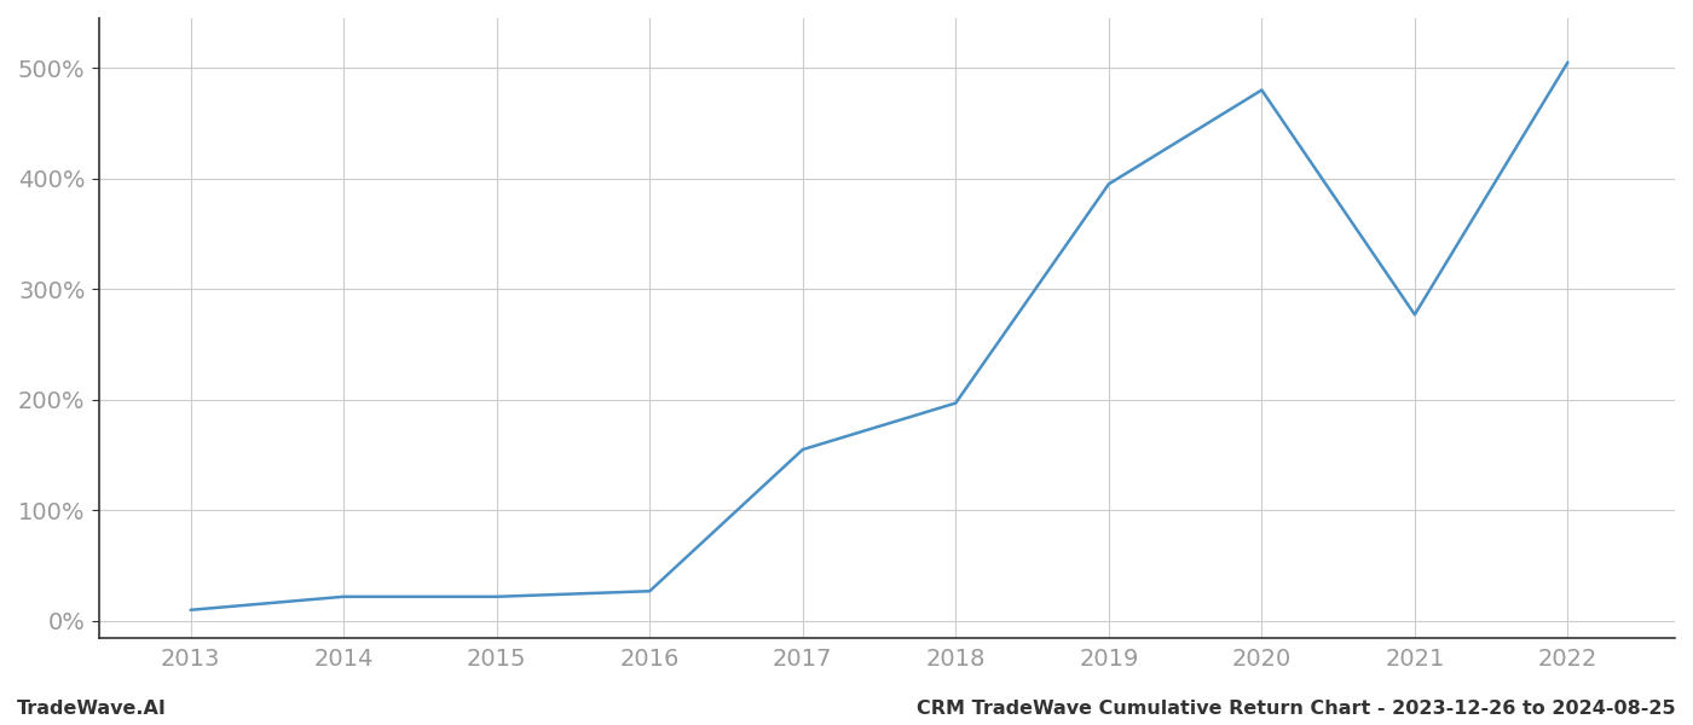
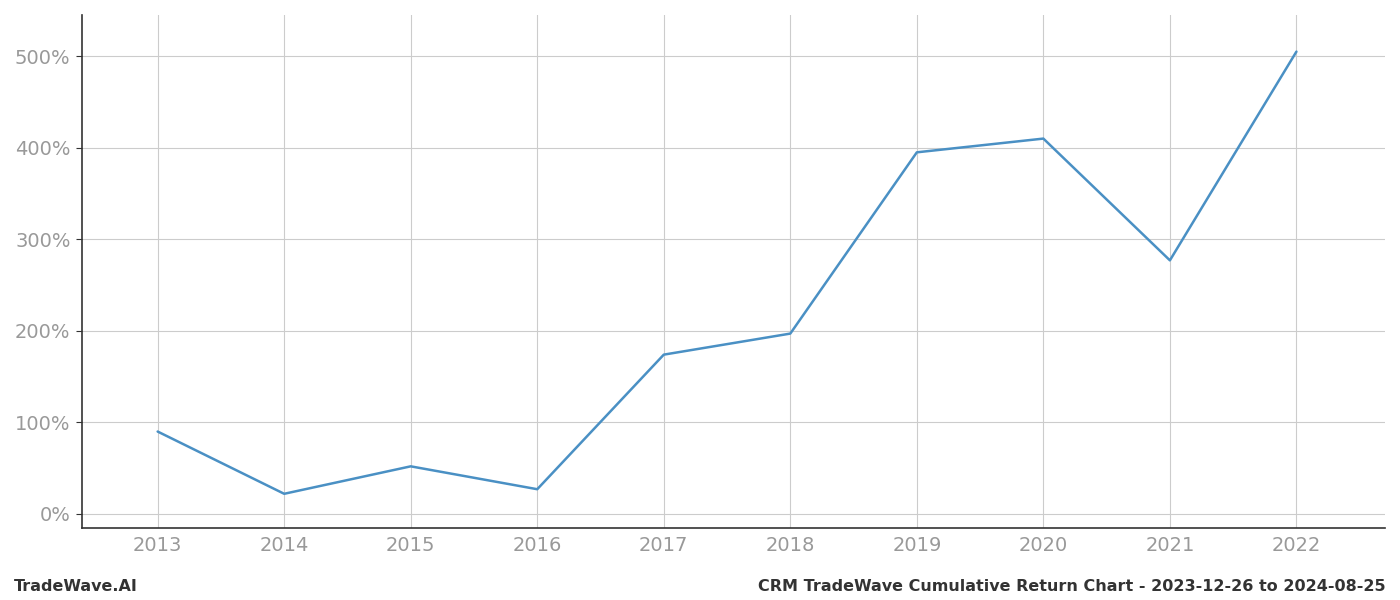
2013: 10% -> 90%
2015: 22% -> 52%
2017: 155% -> 174%
2020: 480% -> 410%
